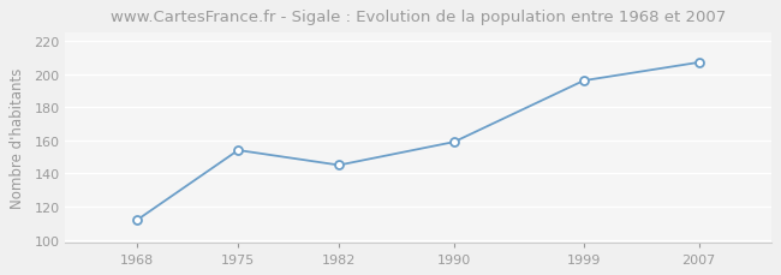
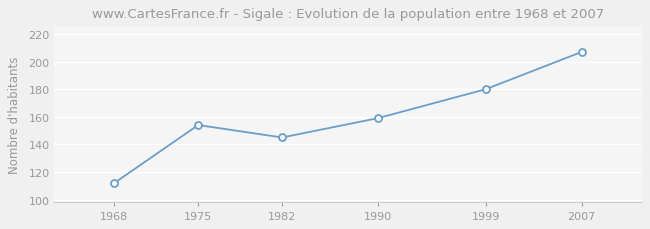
1999: 196 -> 180
